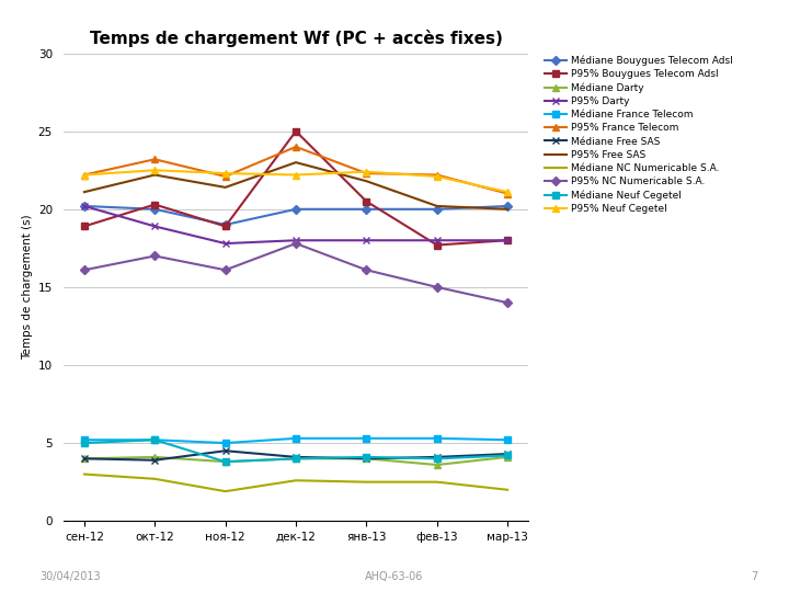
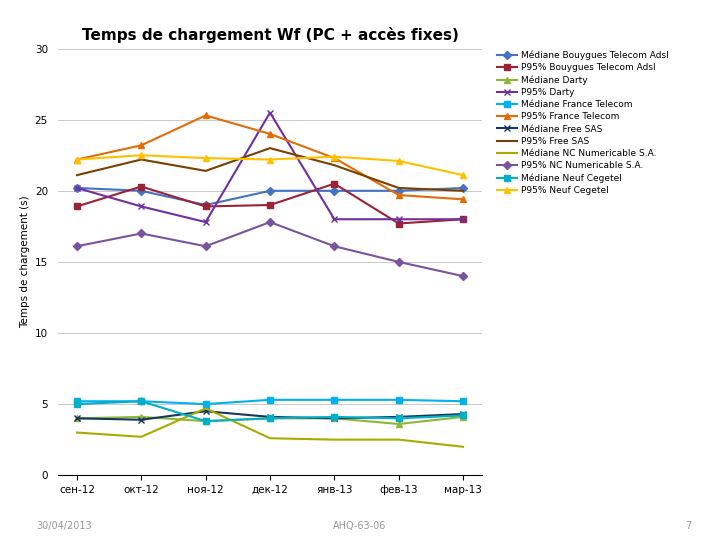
P95% France Telecom/ноя-12: 22.1 -> 25.3
Médiane NC Numericable S.A./ноя-12: 1.9 -> 4.7
P95% Bouygues Telecom Adsl/дек-12: 25.0 -> 19.0
P95% Darty/дек-12: 18.0 -> 25.5
P95% France Telecom/фев-13: 22.2 -> 19.7
P95% France Telecom/мар-13: 21.0 -> 19.4
